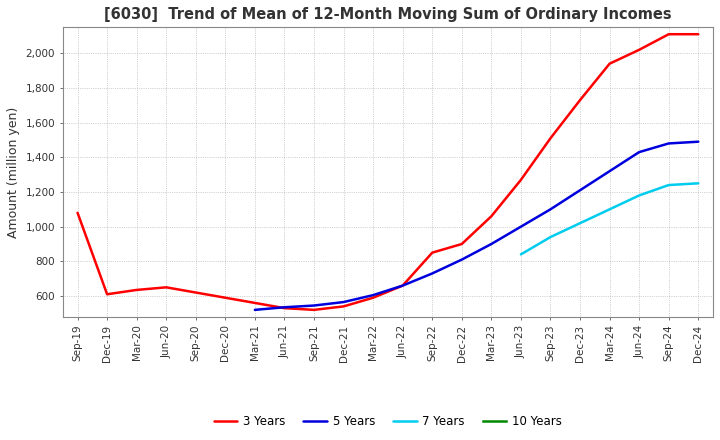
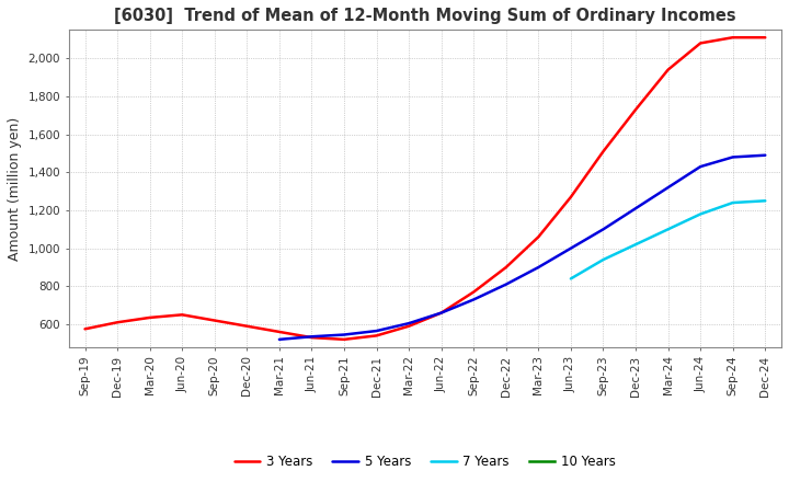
3 Years/Sep-19: 1,080 -> 580
3 Years/Sep-22: 850 -> 770
3 Years/Jun-24: 2,020 -> 2,080
